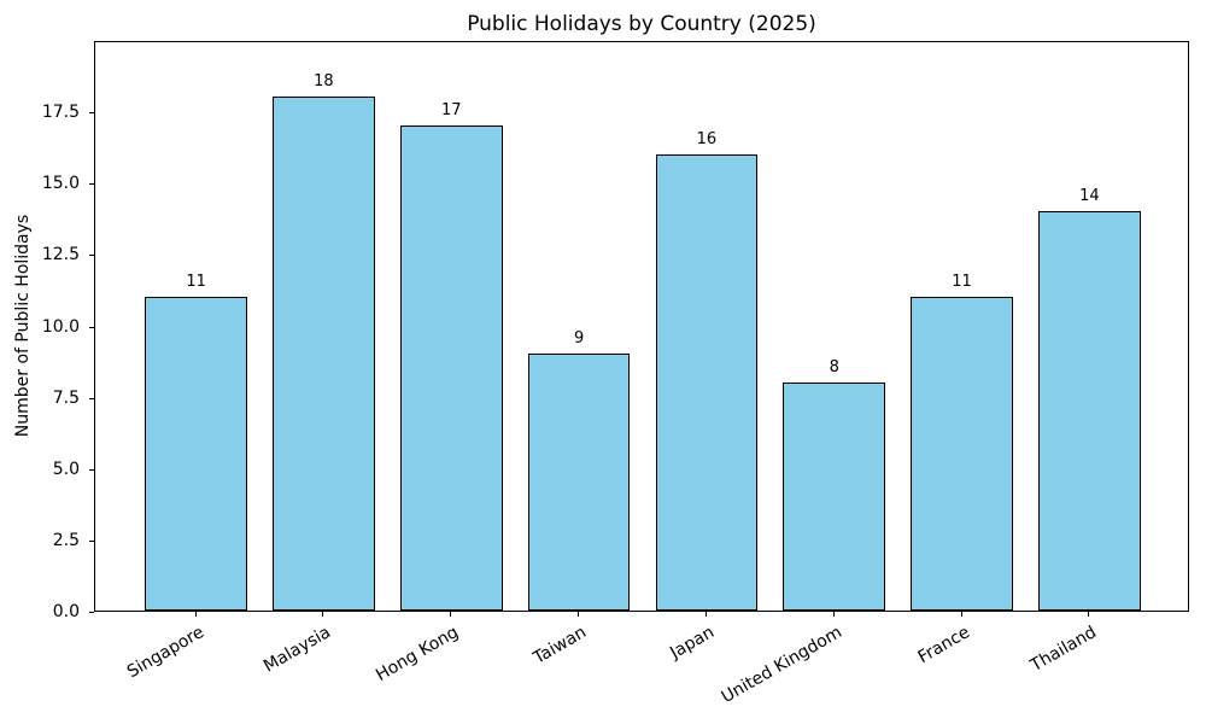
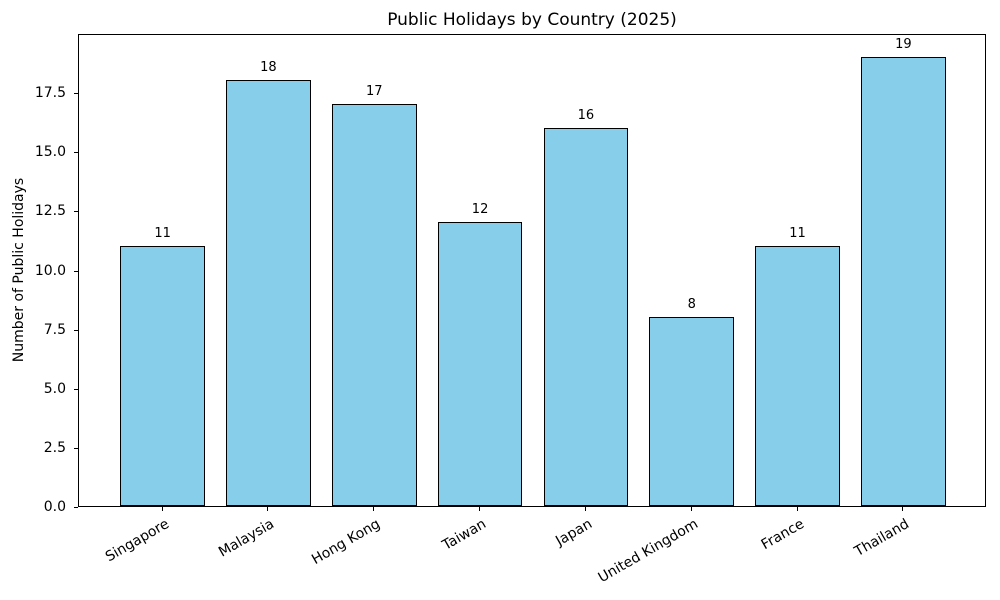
Taiwan: 9 -> 12
Thailand: 14 -> 19
